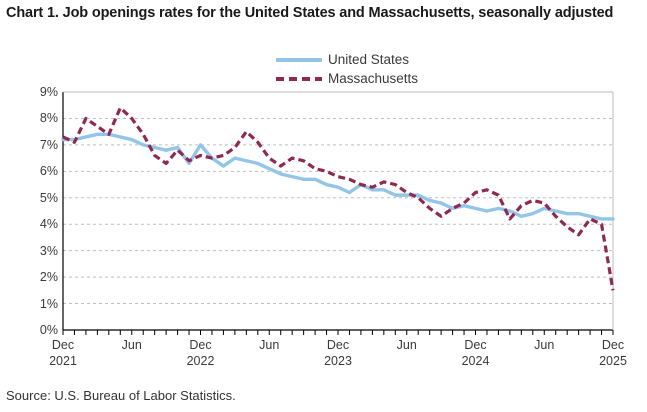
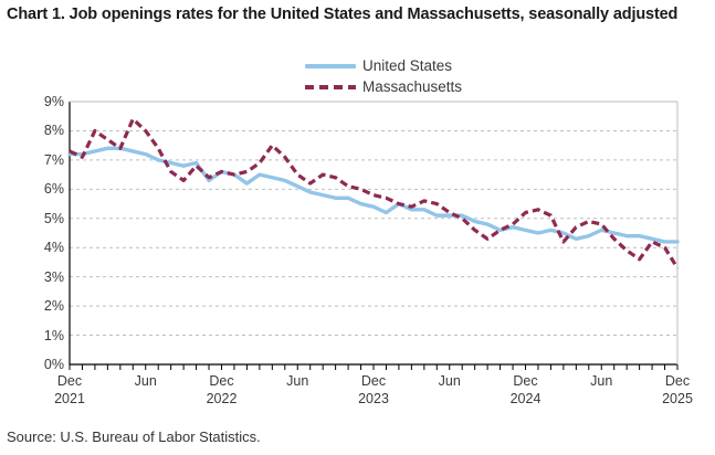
United States/Dec 2022: 7.0% -> 6.6%
Massachusetts/Dec 2025: 1.5% -> 3.3%
